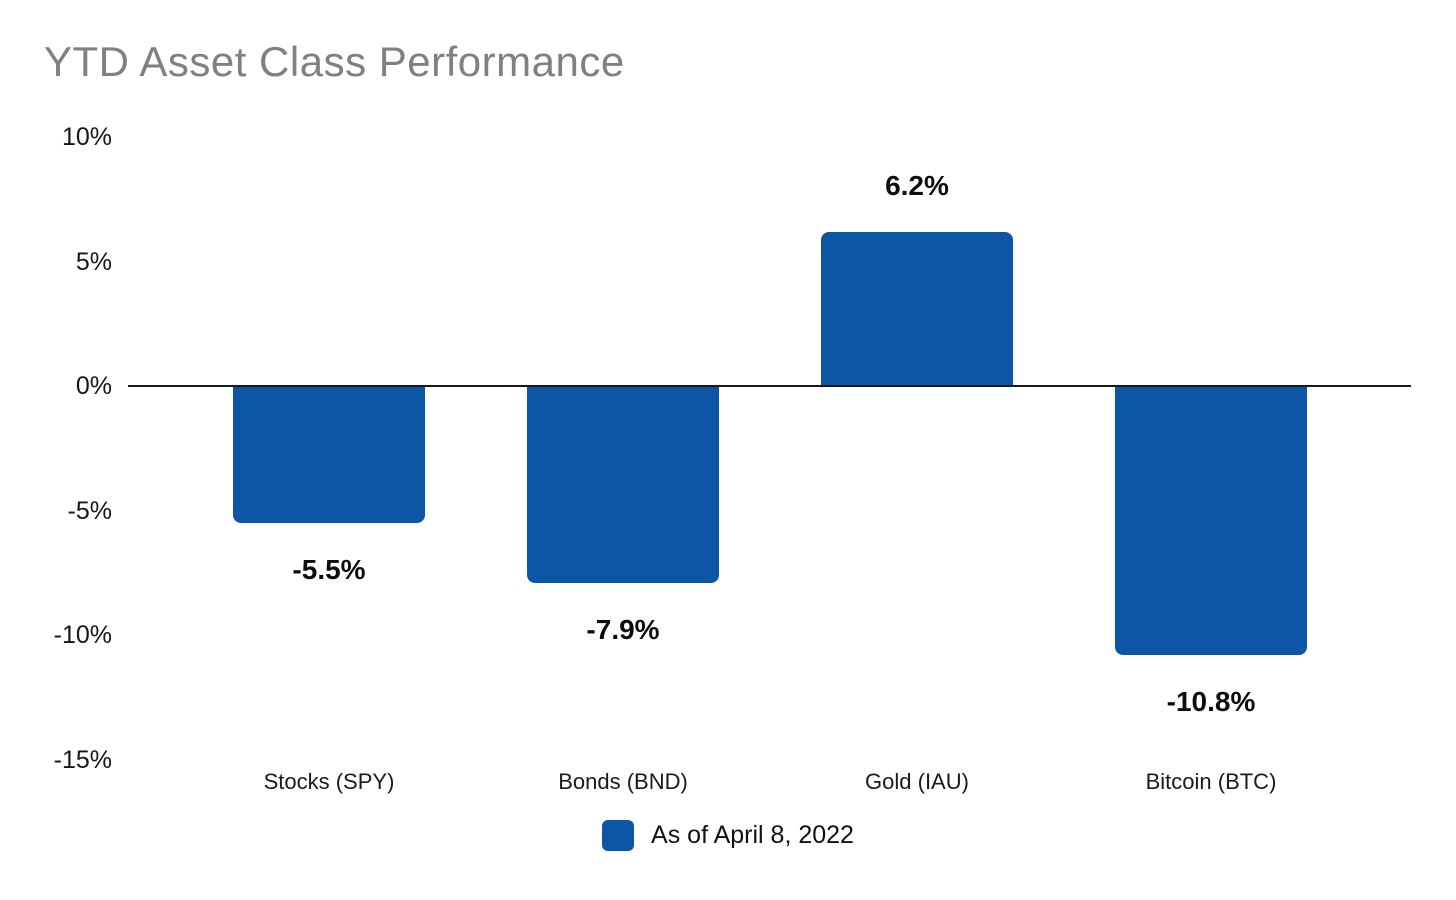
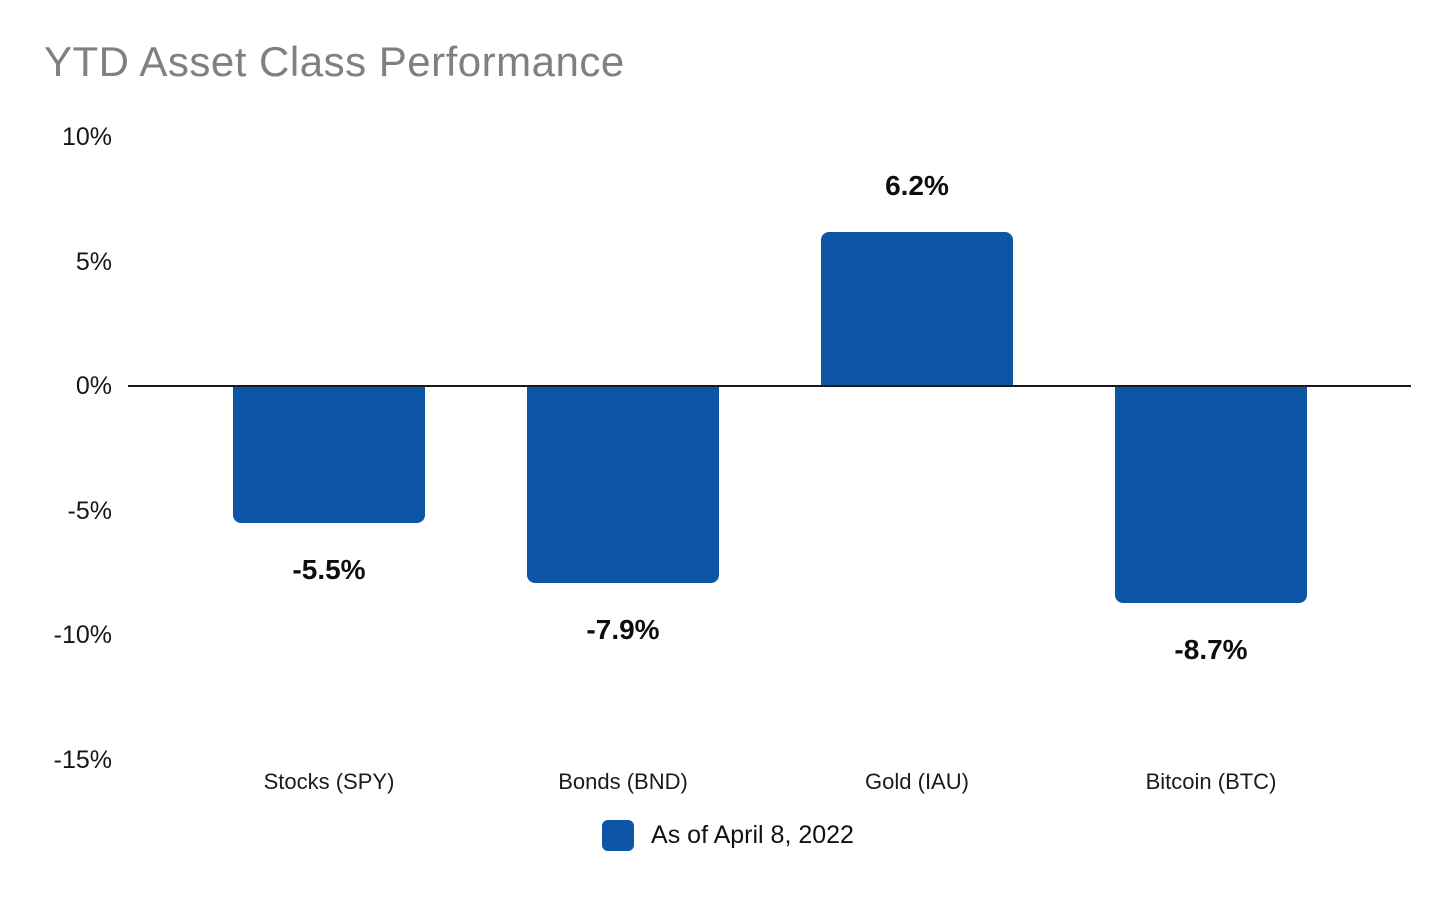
Bitcoin (BTC): -10.8% -> -8.7%
